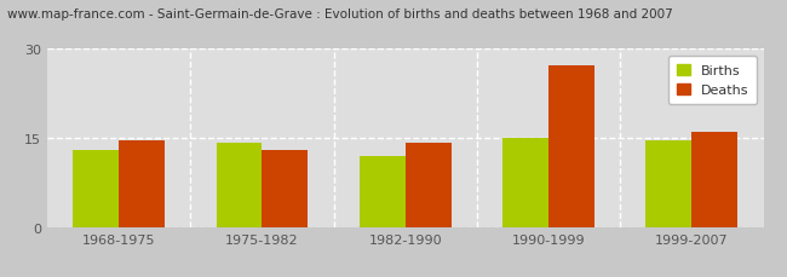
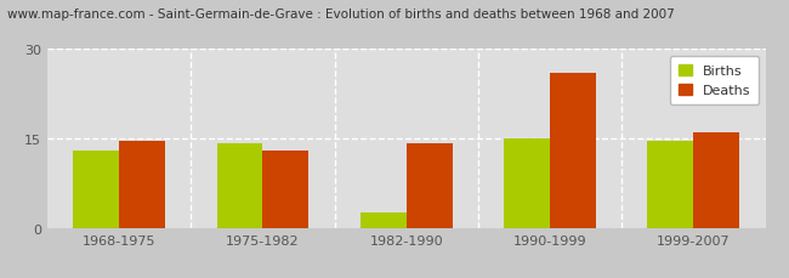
Births/1982-1990: 12.0 -> 2.5
Deaths/1990-1999: 27.2 -> 26.0
